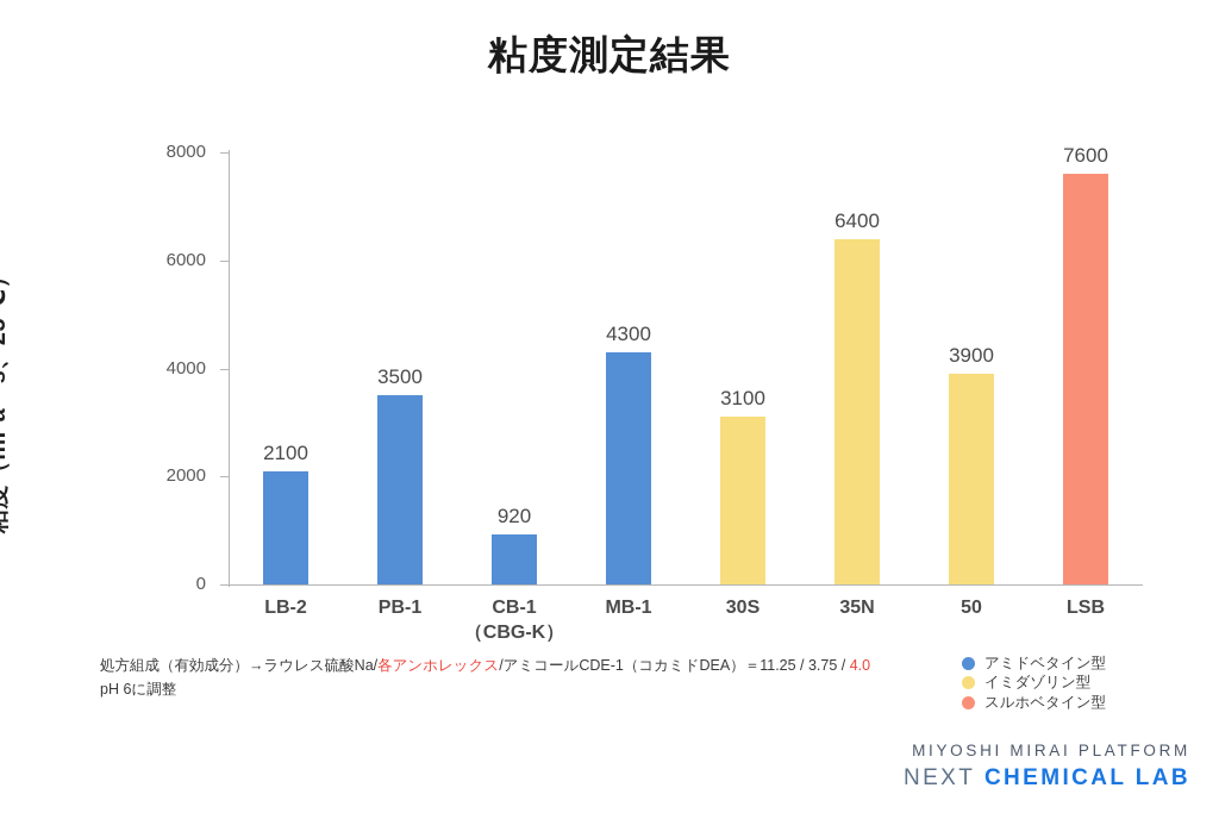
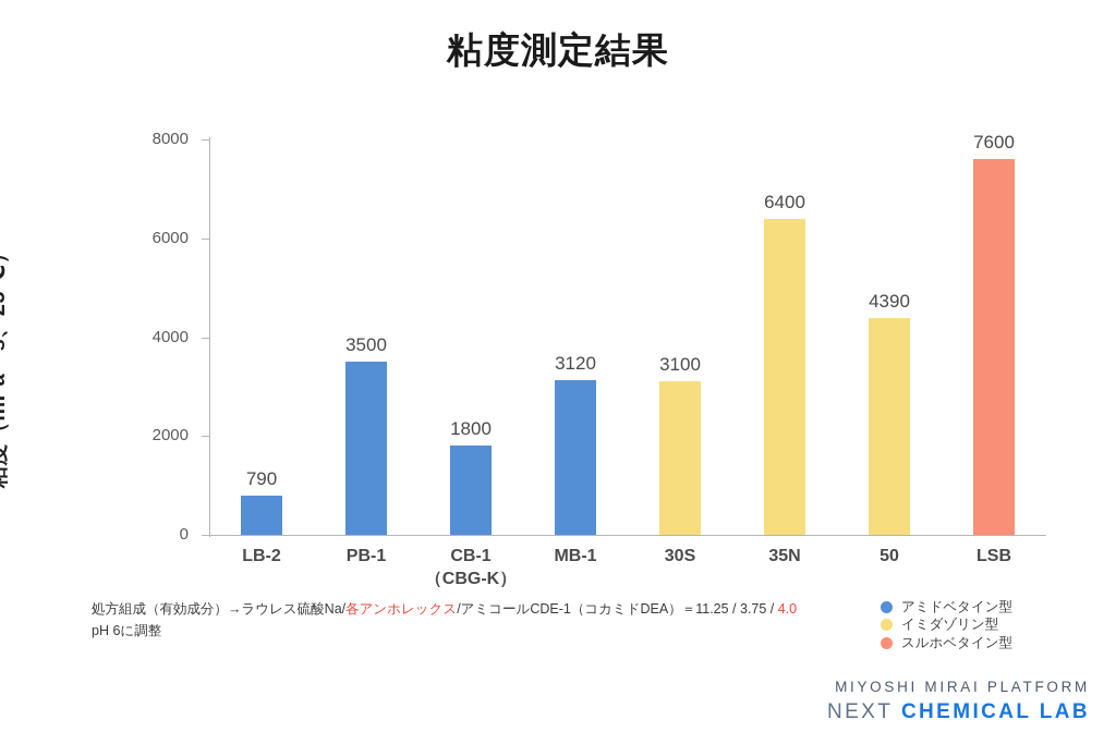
LB-2: 2100 -> 790
CB-1: 920 -> 1800
MB-1: 4300 -> 3120
50: 3900 -> 4390
